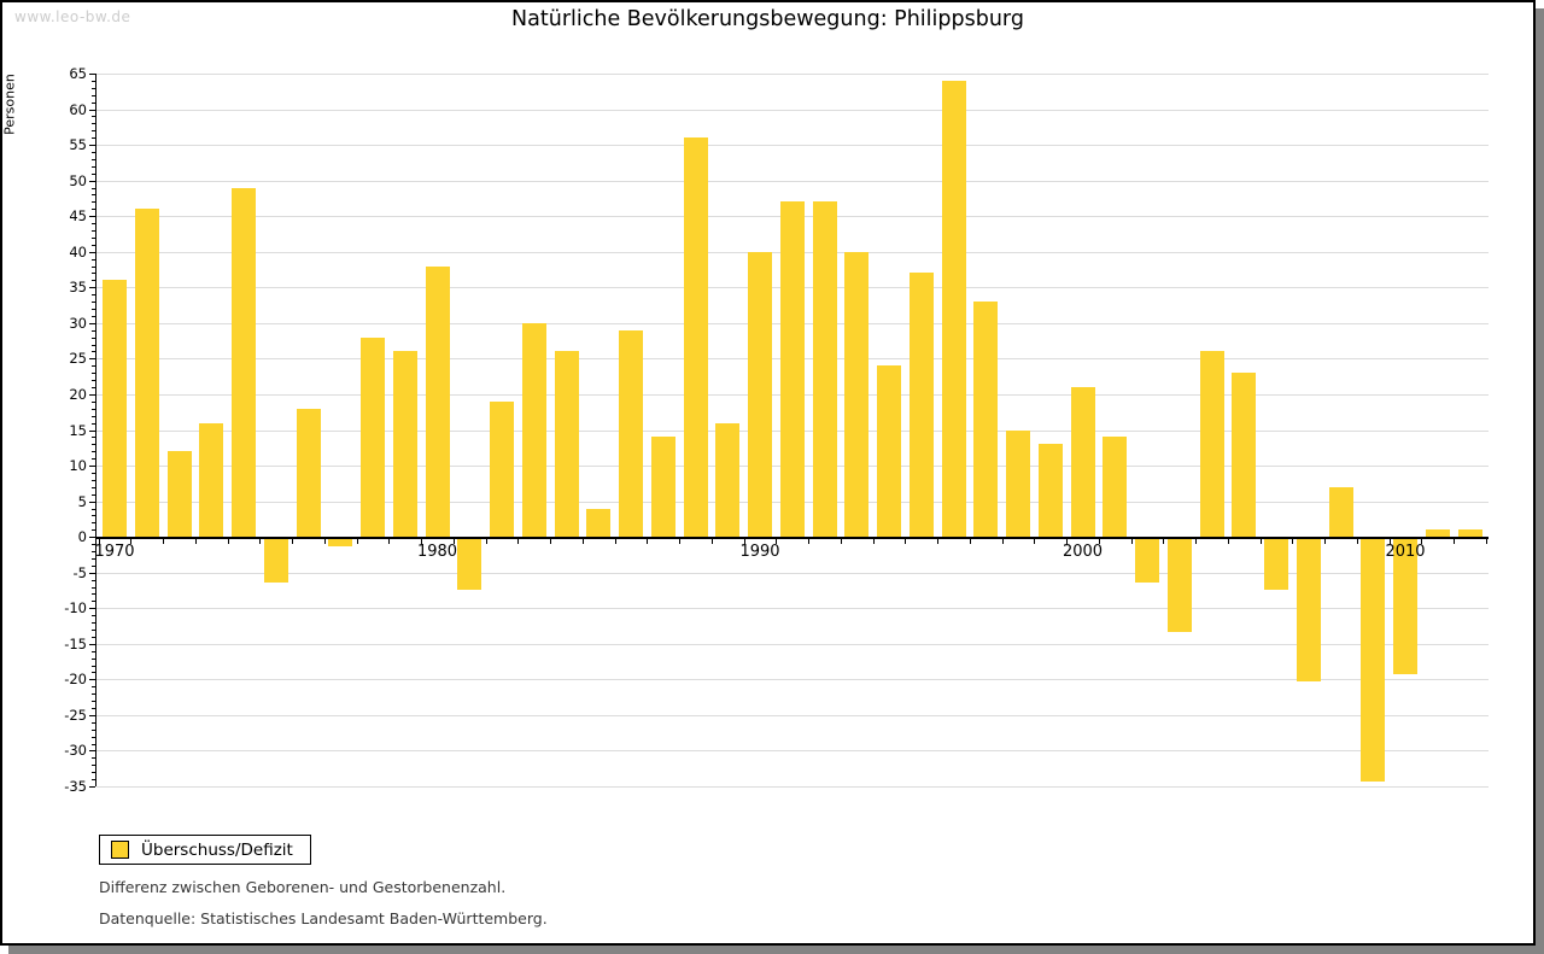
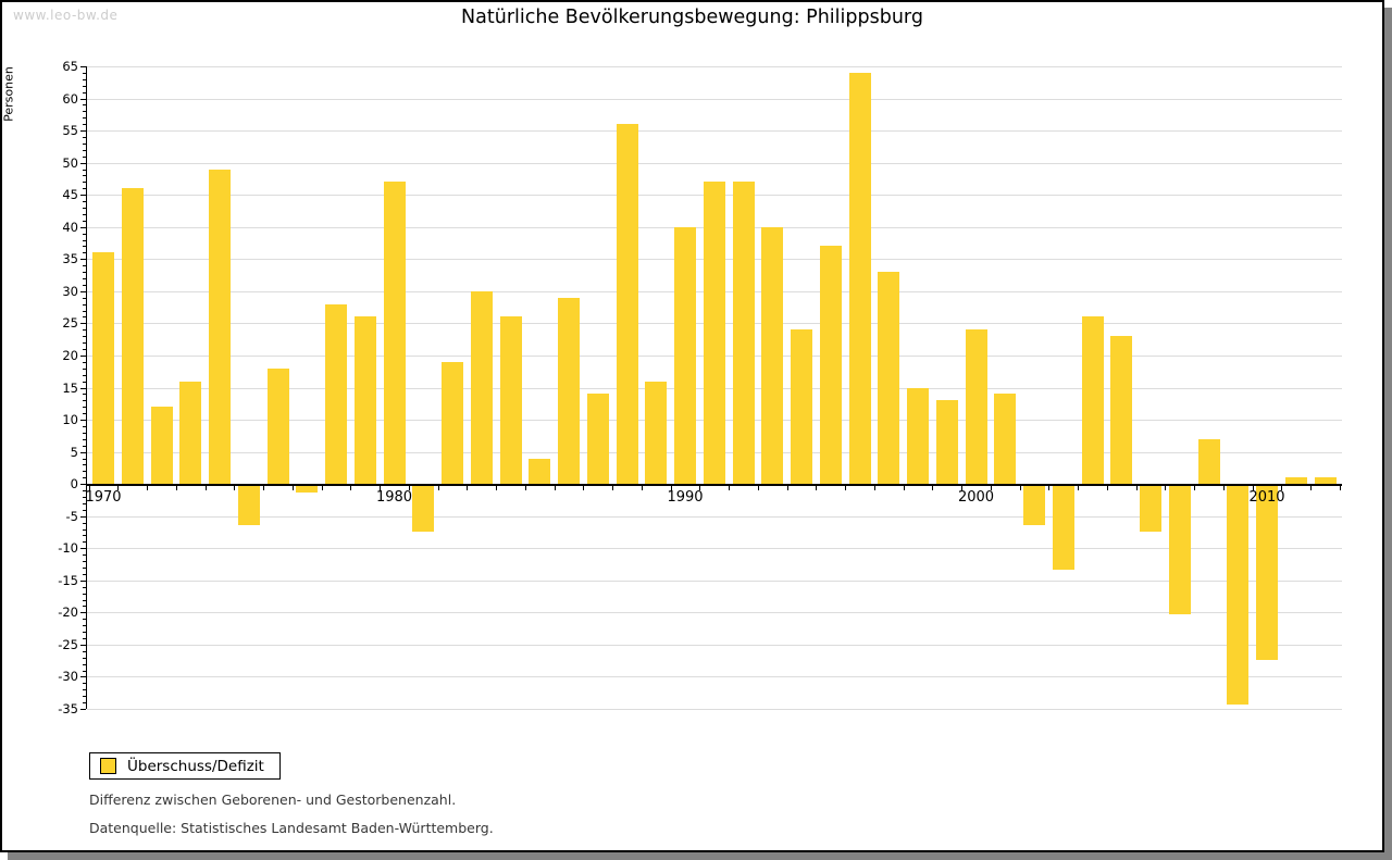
1980: 38 -> 47
2000: 21 -> 24
2010: -19 -> -27
